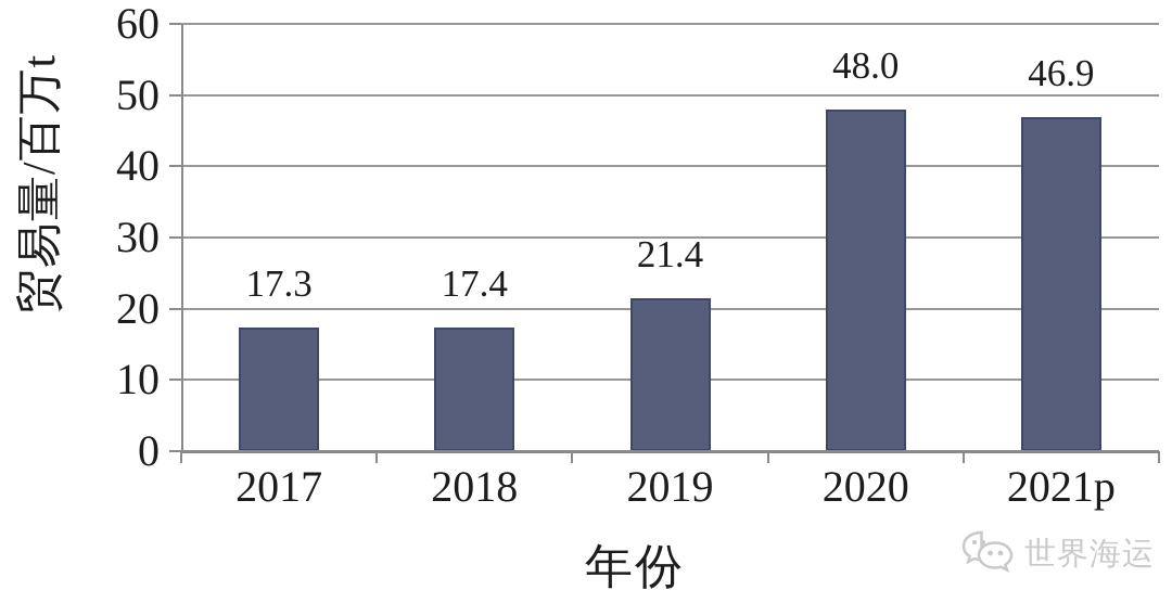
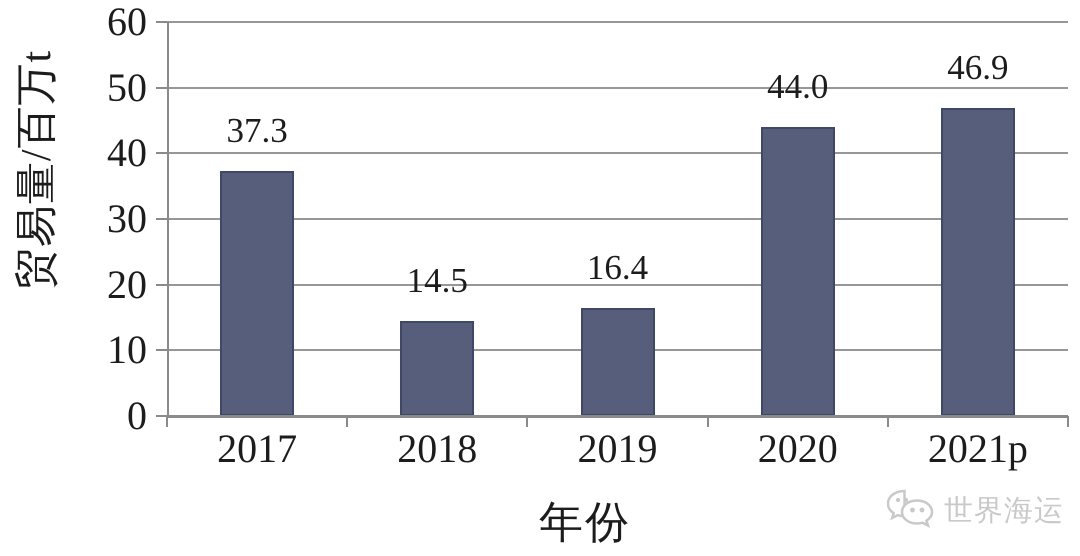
2017: 17.3 -> 37.3
2018: 17.4 -> 14.5
2019: 21.4 -> 16.4
2020: 48.0 -> 44.0
